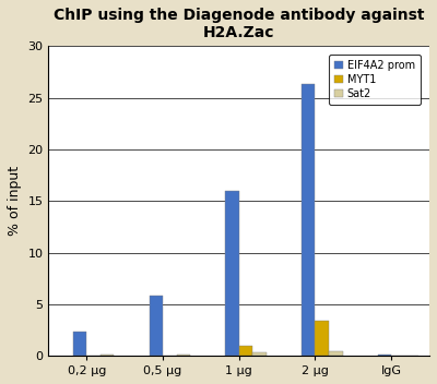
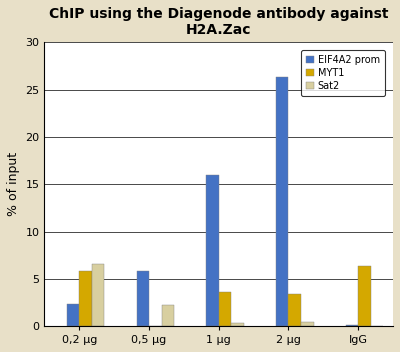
MYT1/0,2 μg: 0.1 -> 5.8
Sat2/0,2 μg: 0.1 -> 6.6
Sat2/0,5 μg: 0.1 -> 2.2
MYT1/1 μg: 1.0 -> 3.6
MYT1/IgG: 0.1 -> 6.4
